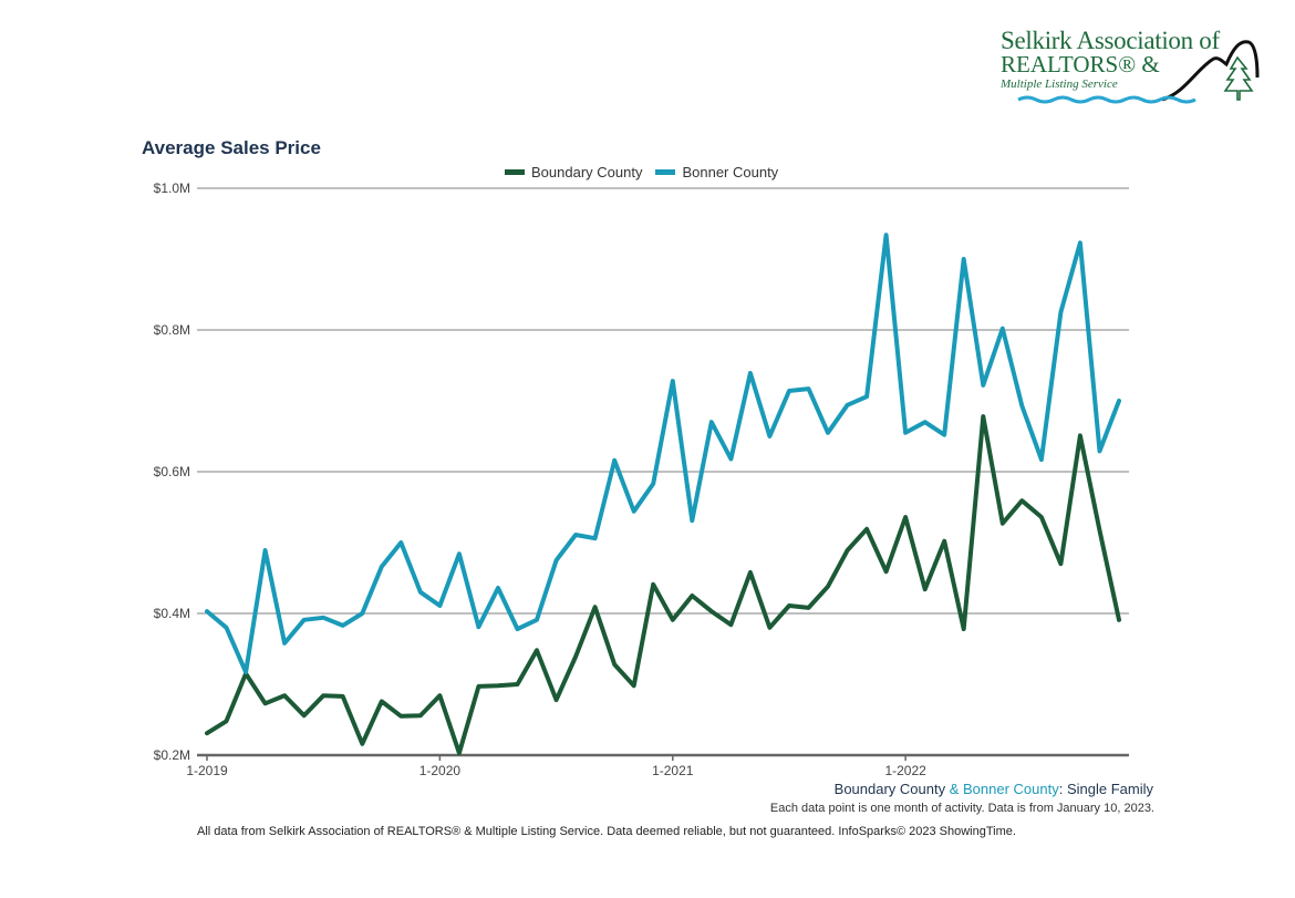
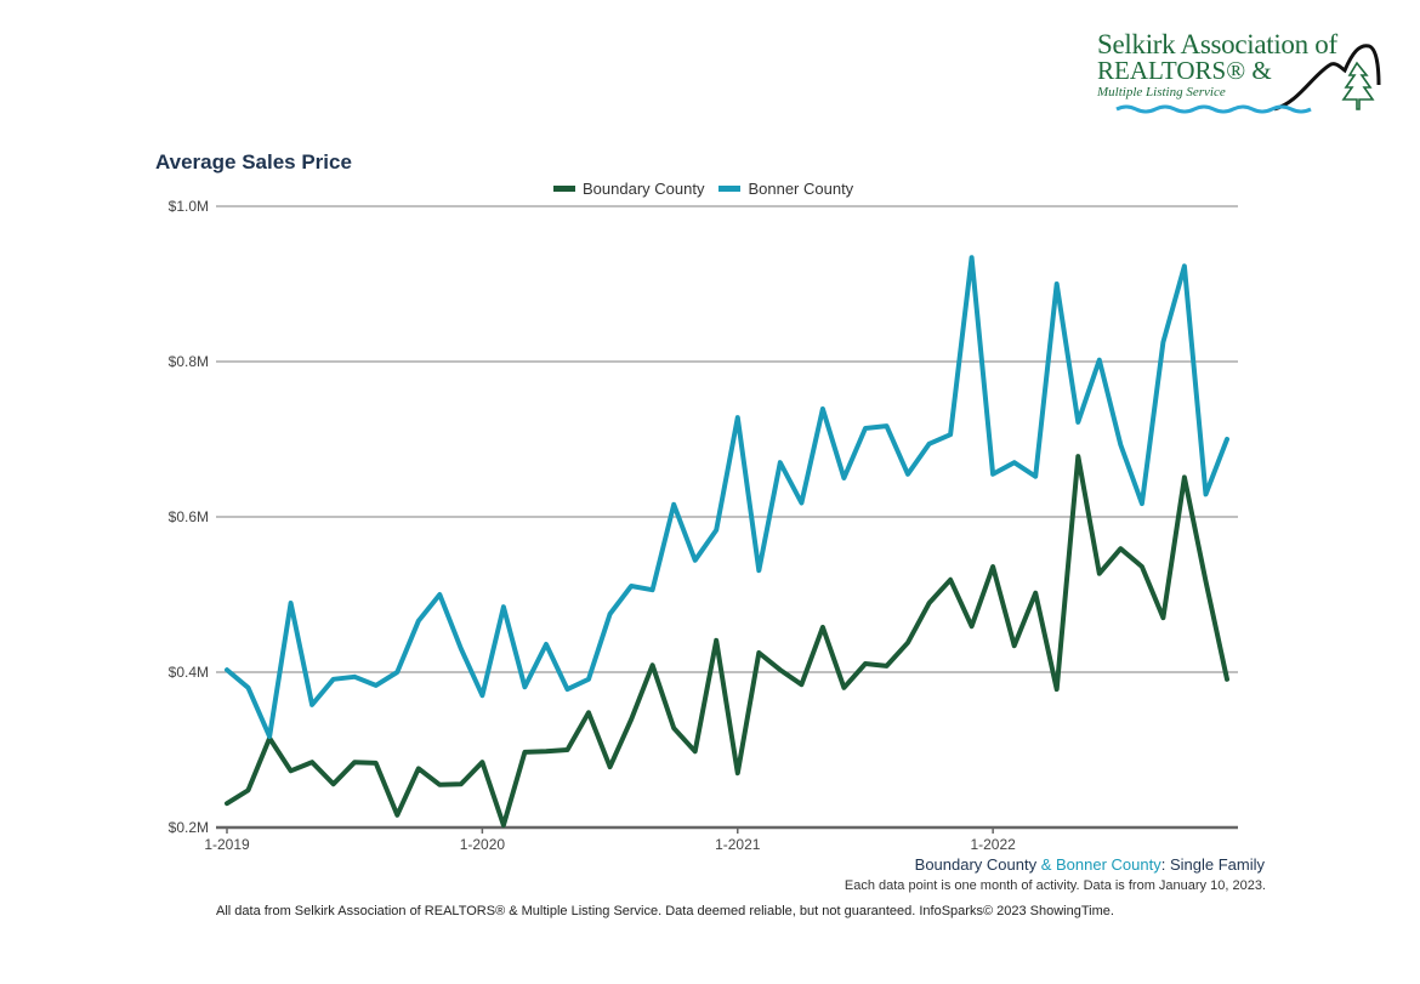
Bonner County/1-2020: $0.41M -> $0.37M
Boundary County/1-2021: $0.39M -> $0.27M
